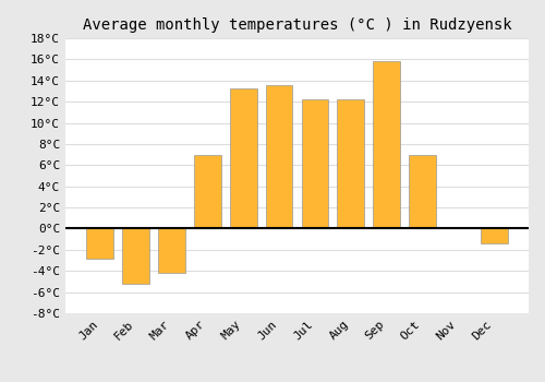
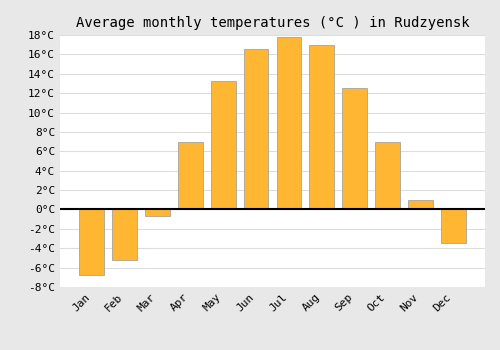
Jan: -2.8°C -> -6.8°C
Mar: -4.2°C -> -0.7°C
Jun: 13.6°C -> 16.6°C
Jul: 12.2°C -> 17.8°C
Aug: 12.2°C -> 17.0°C
Sep: 15.8°C -> 12.5°C
Nov: 0.2°C -> 1.0°C
Dec: -1.4°C -> -3.5°C
